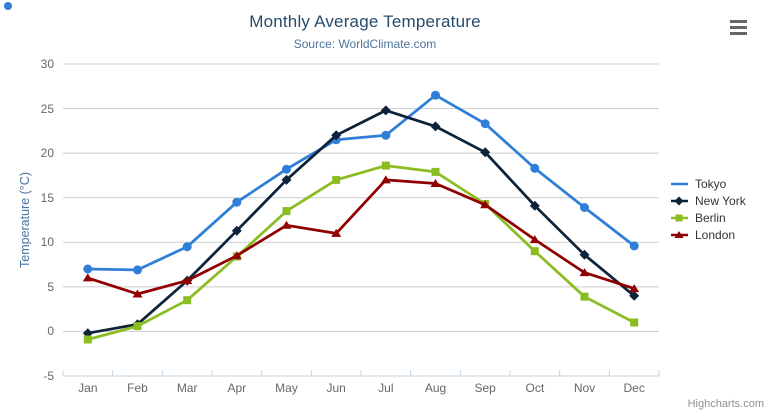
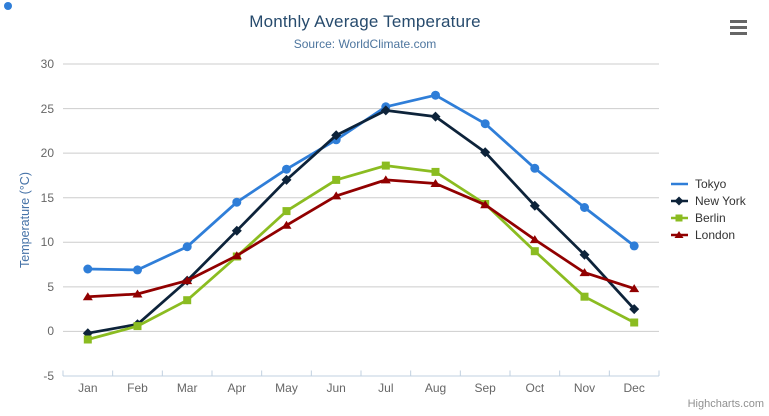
London/Jan: 6 -> 4
London/Jun: 11 -> 15
Tokyo/Jul: 22 -> 25
New York/Aug: 23 -> 24
New York/Dec: 4 -> 2
